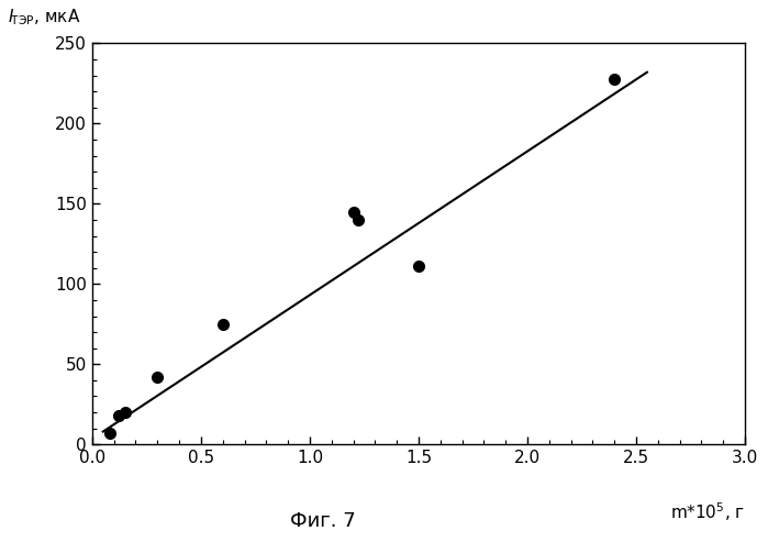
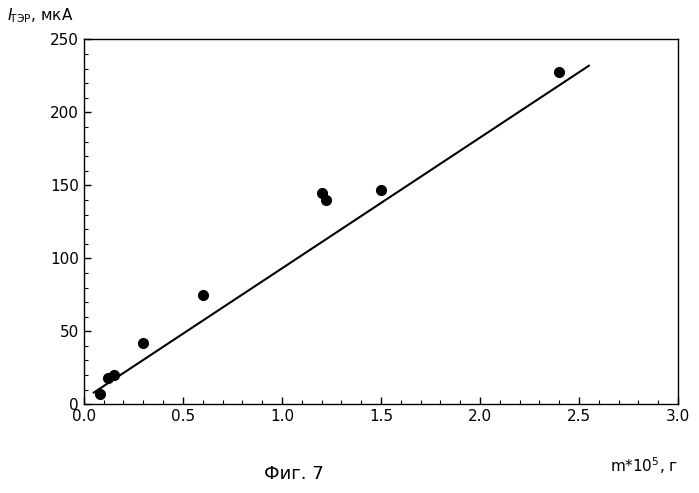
1.5: 111 -> 147
